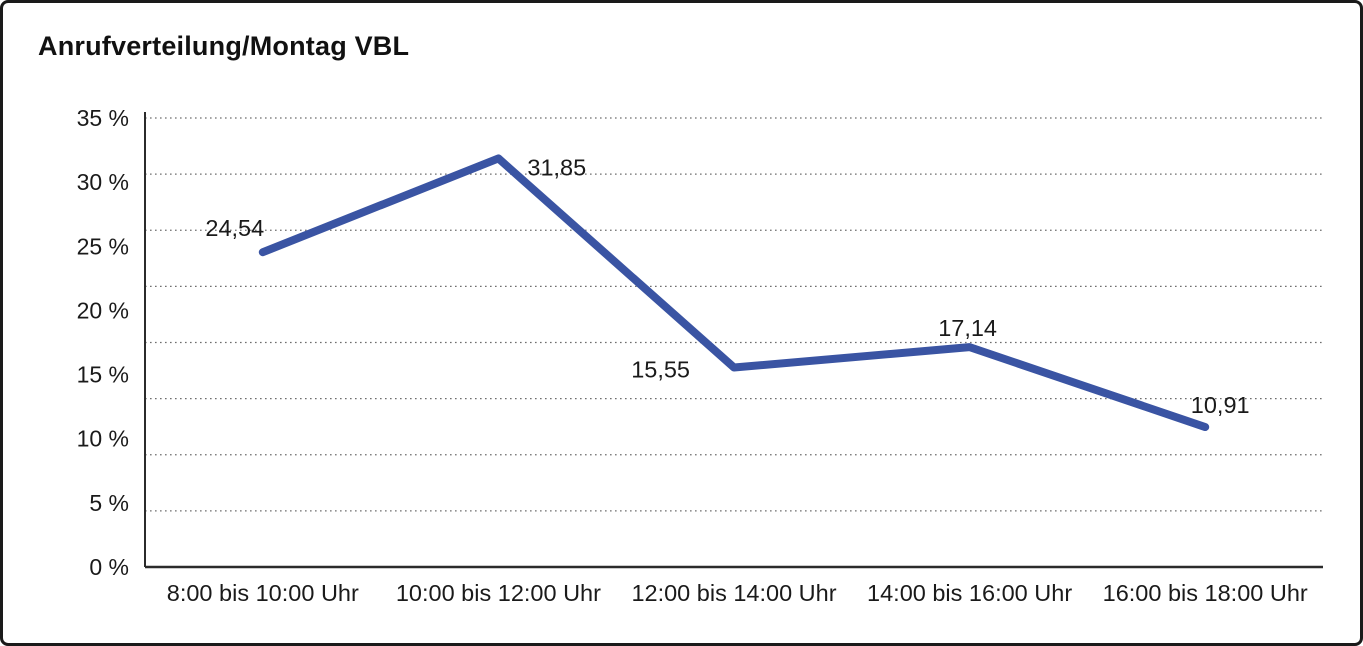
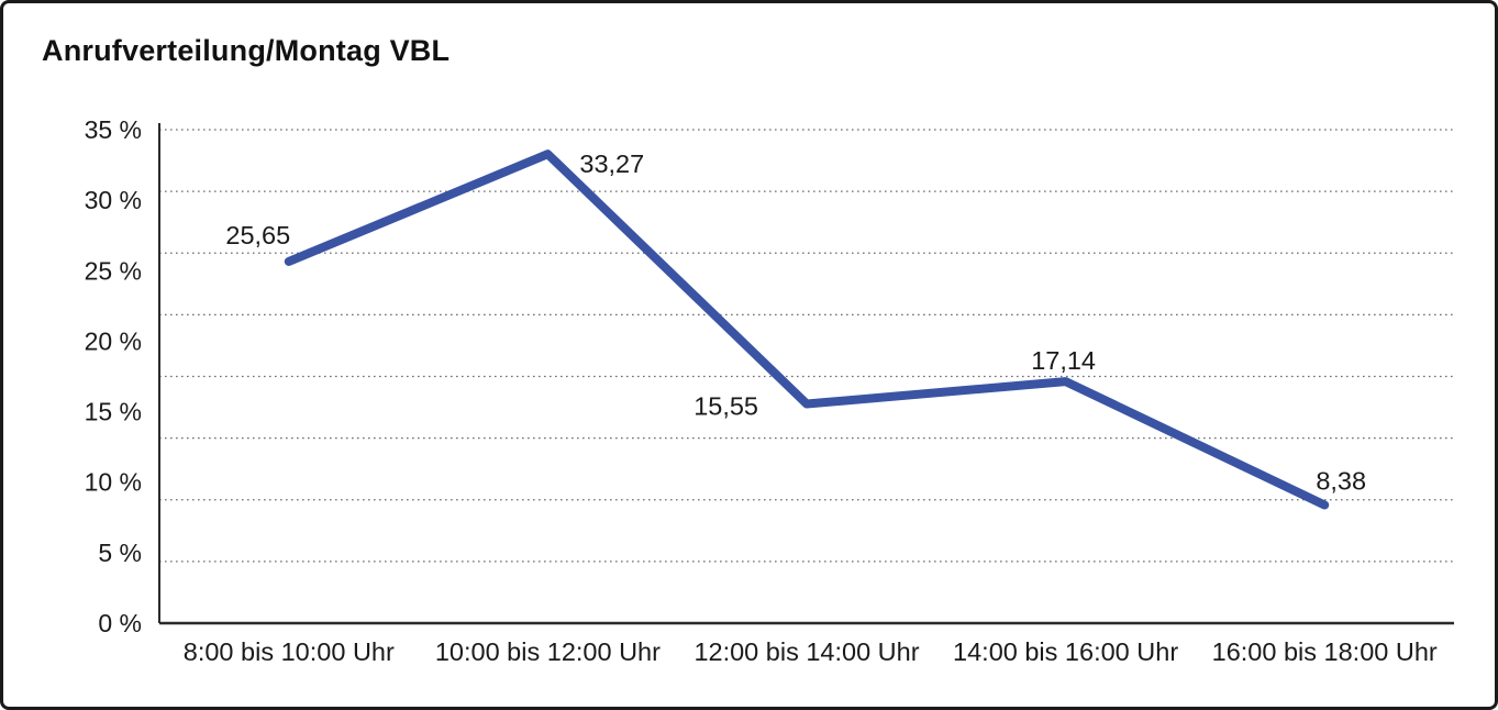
8:00 bis 10:00 Uhr: 24,54 -> 25,65
10:00 bis 12:00 Uhr: 31,85 -> 33,27
16:00 bis 18:00 Uhr: 10,91 -> 8,38
